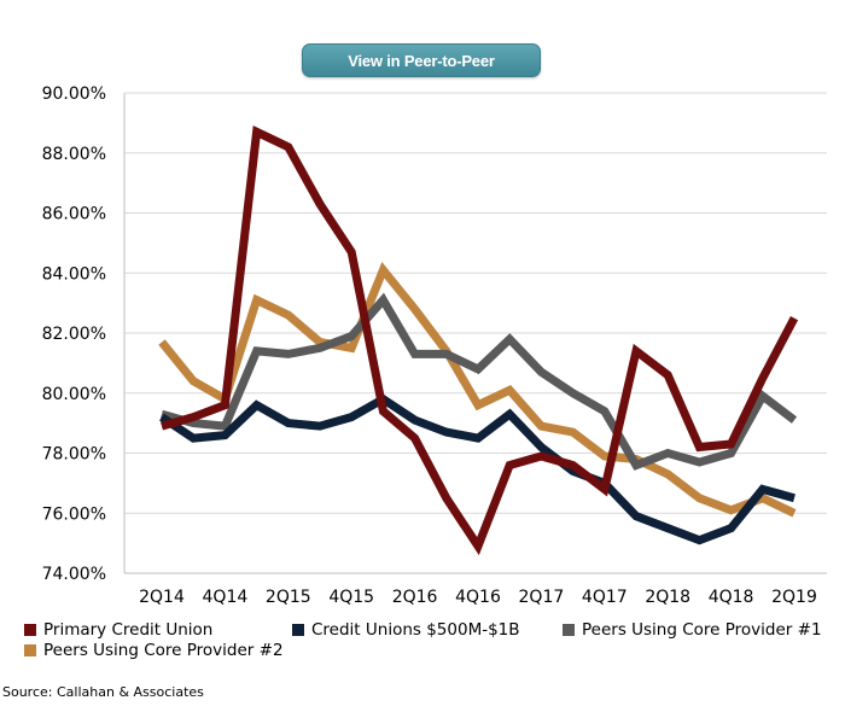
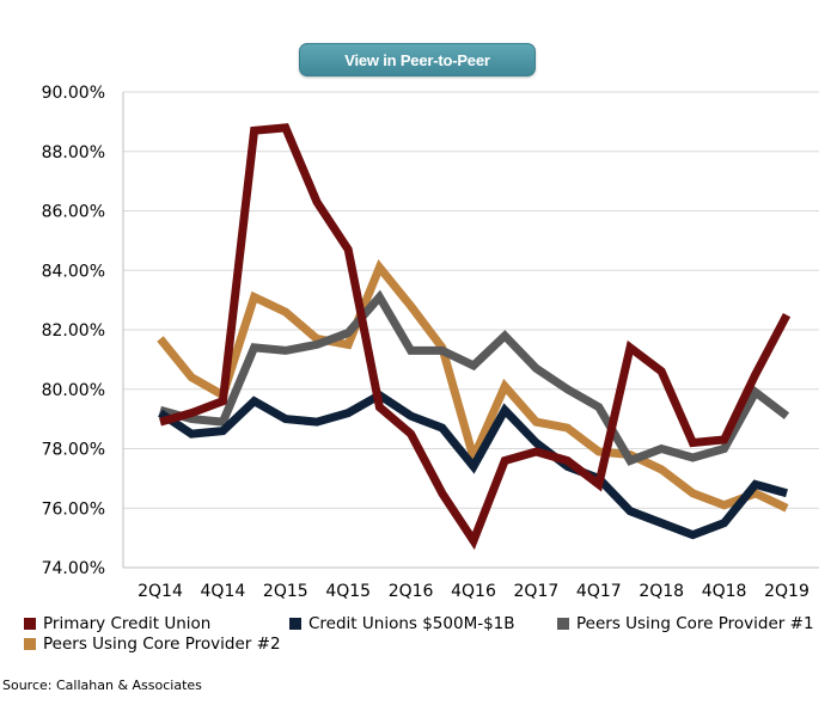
Primary Credit Union/2Q15: 88.2% -> 88.8%
Credit Unions $500M-$1B/4Q16: 78.5% -> 77.4%
Peers Using Core Provider #2/4Q16: 79.6% -> 77.7%
